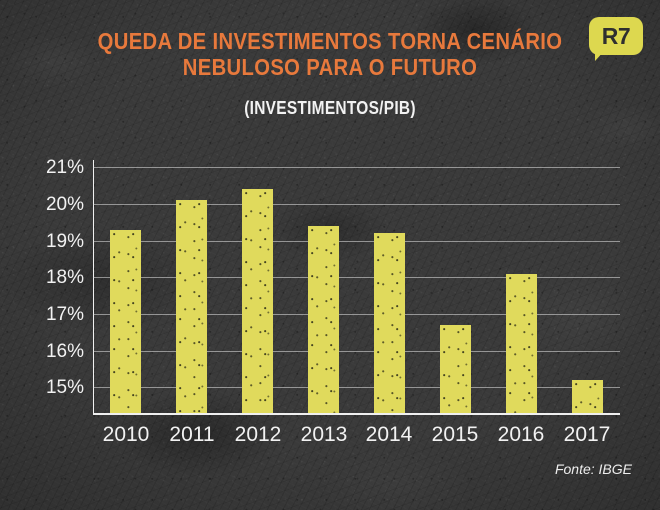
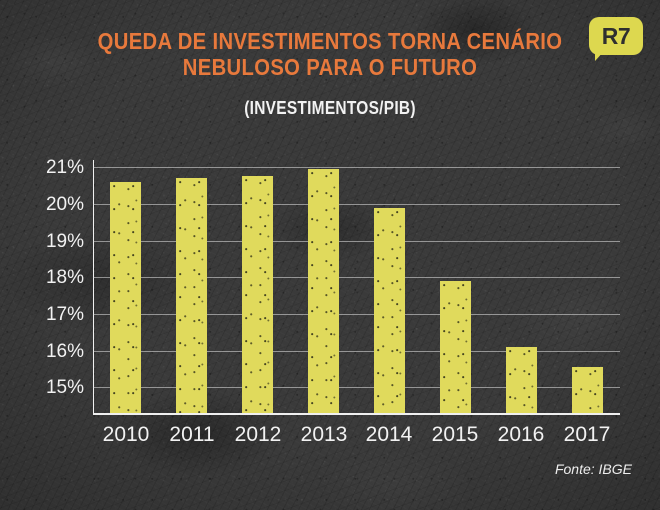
2010: 19.3% -> 20.6%
2011: 20.1% -> 20.7%
2012: 20.4% -> 20.8%
2013: 19.4% -> 20.9%
2014: 19.2% -> 19.9%
2015: 16.7% -> 17.9%
2016: 18.1% -> 16.1%
2017: 15.2% -> 15.6%
